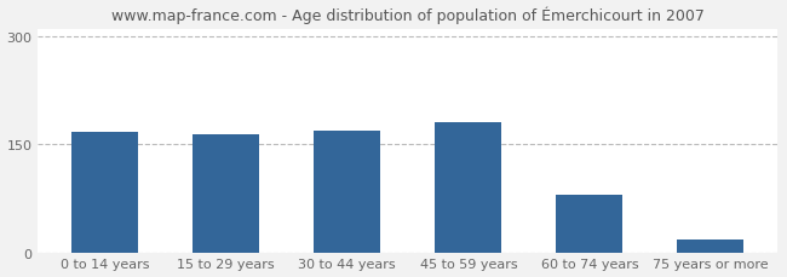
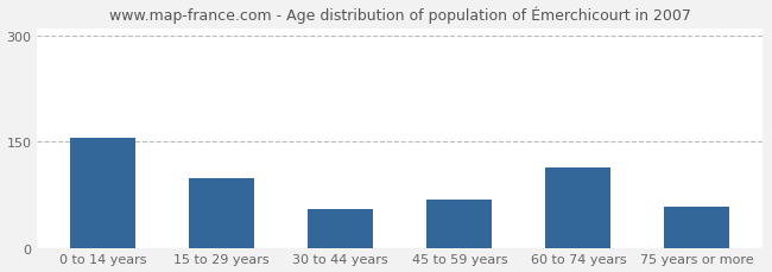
0 to 14 years: 168 -> 156
15 to 29 years: 164 -> 98
30 to 44 years: 169 -> 54
45 to 59 years: 181 -> 68
60 to 74 years: 80 -> 114
75 years or more: 18 -> 58
